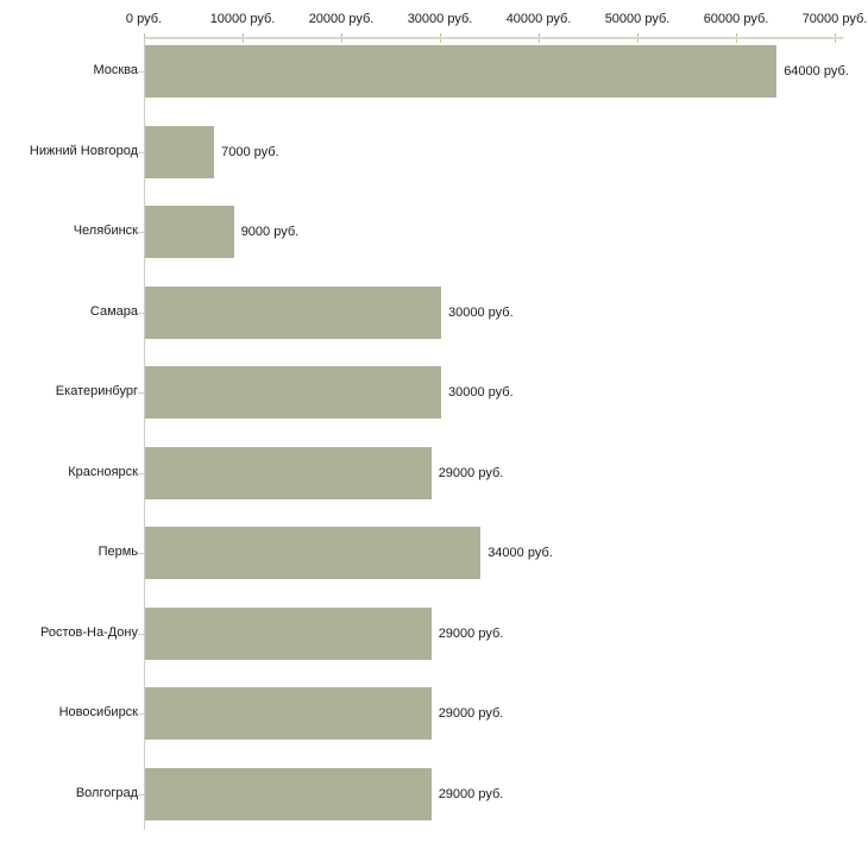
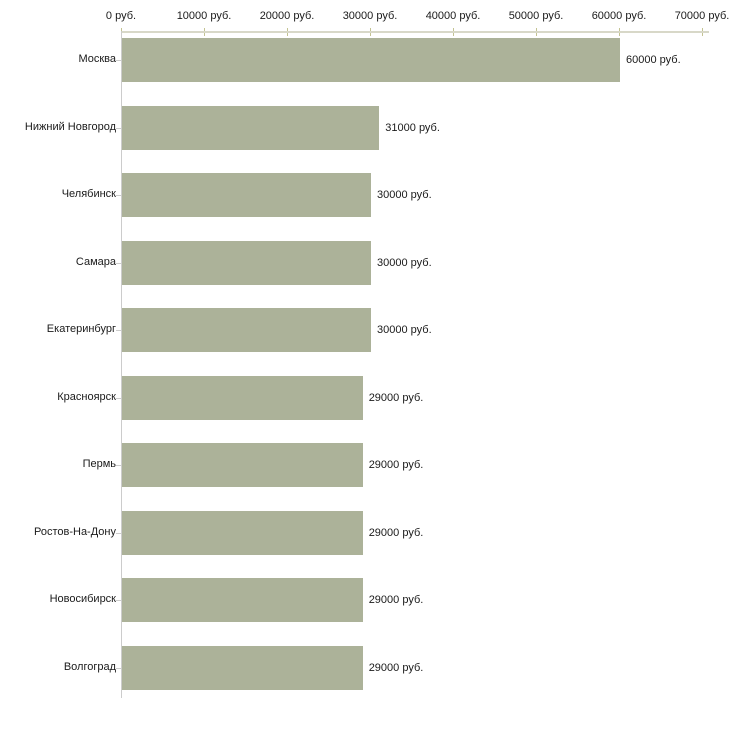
Москва: 64000 -> 60000
Нижний Новгород: 7000 -> 31000
Челябинск: 9000 -> 30000
Пермь: 34000 -> 29000
